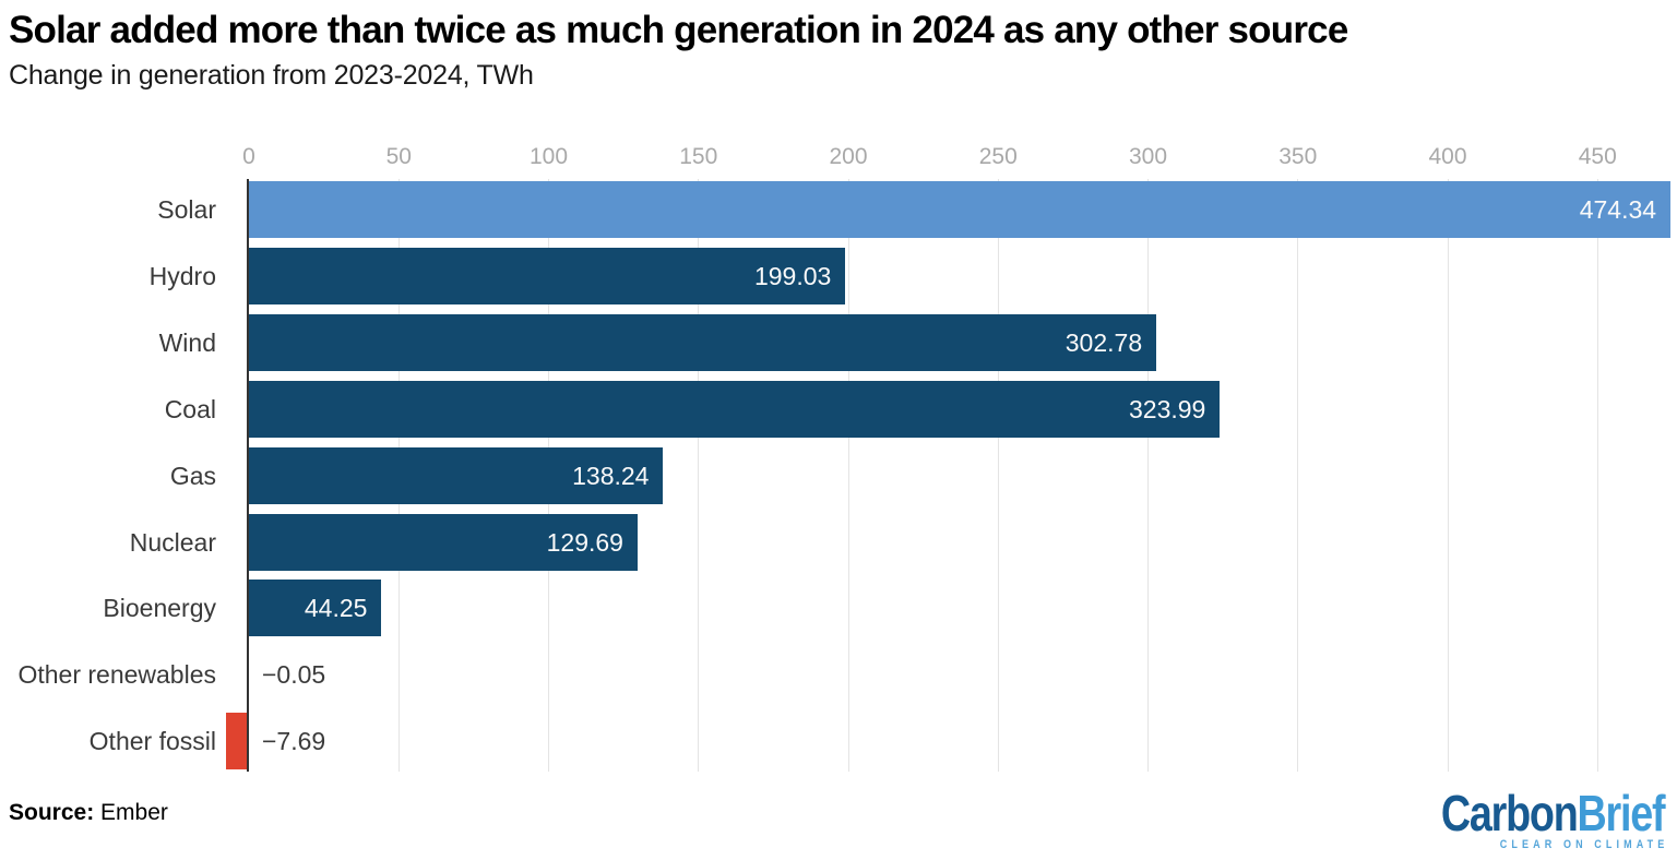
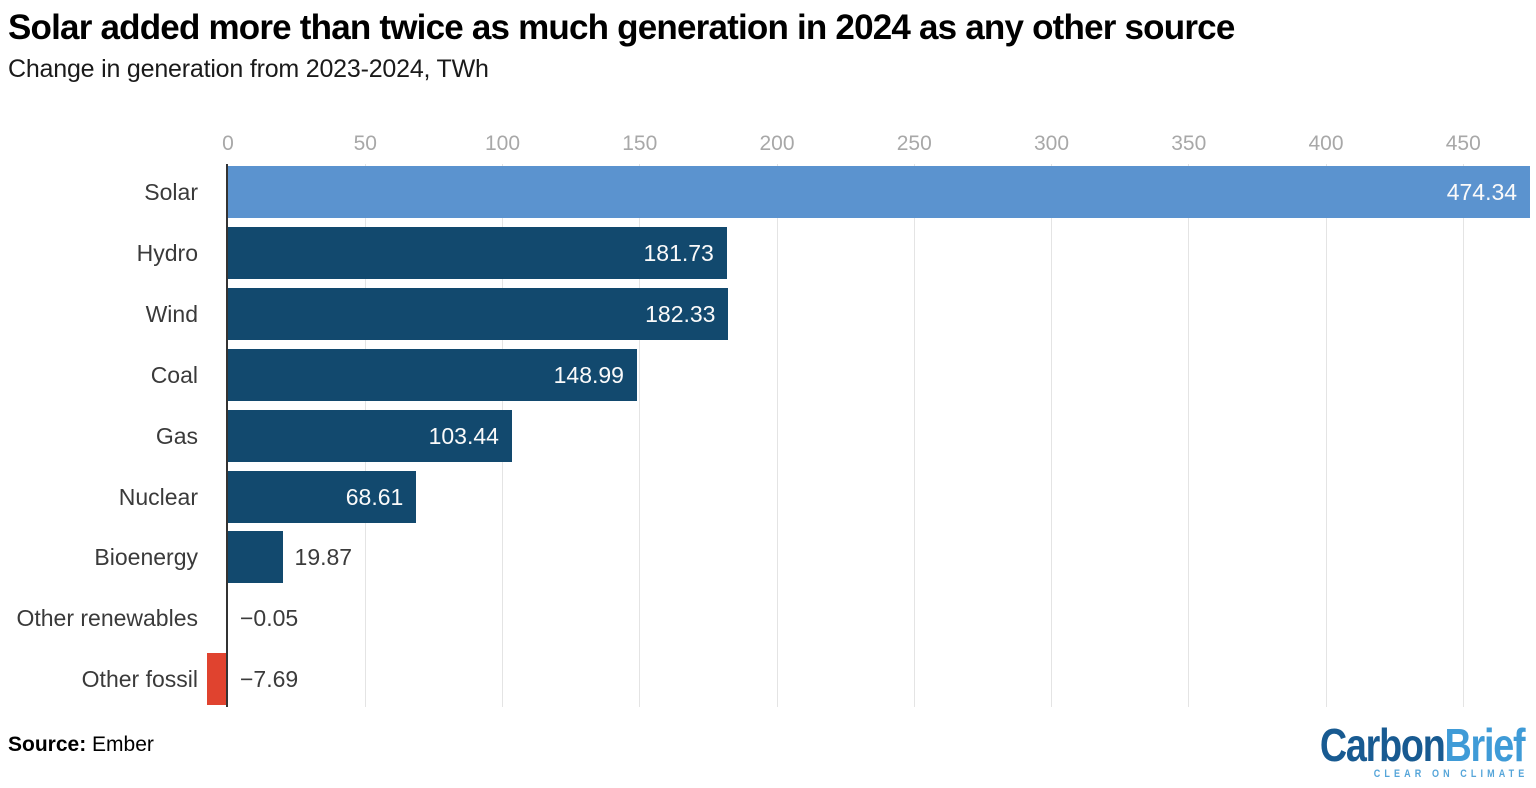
Hydro: 199.03 -> 181.73
Wind: 302.78 -> 182.33
Coal: 323.99 -> 148.99
Gas: 138.24 -> 103.44
Nuclear: 129.69 -> 68.61
Bioenergy: 44.25 -> 19.87
